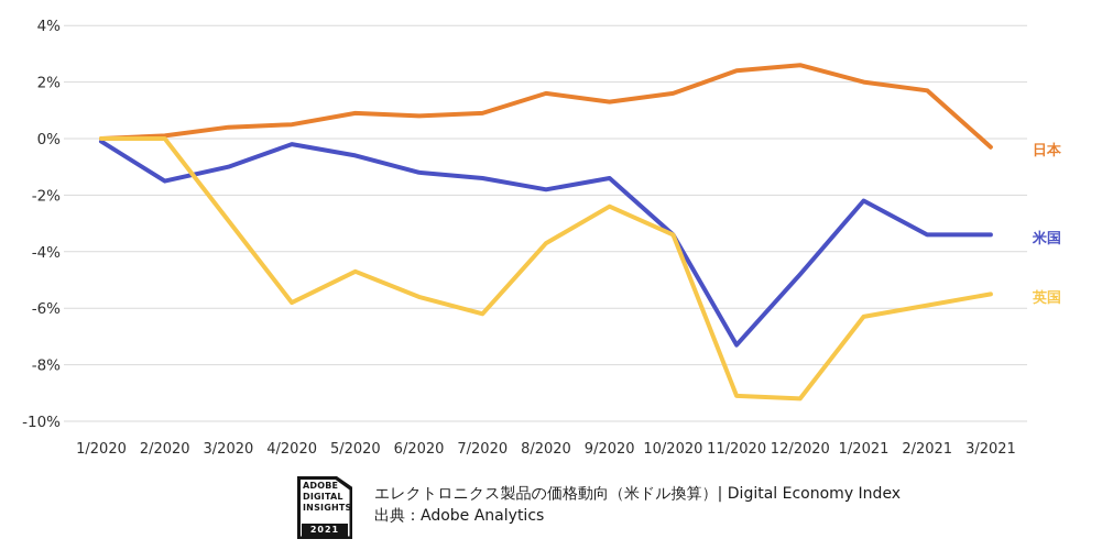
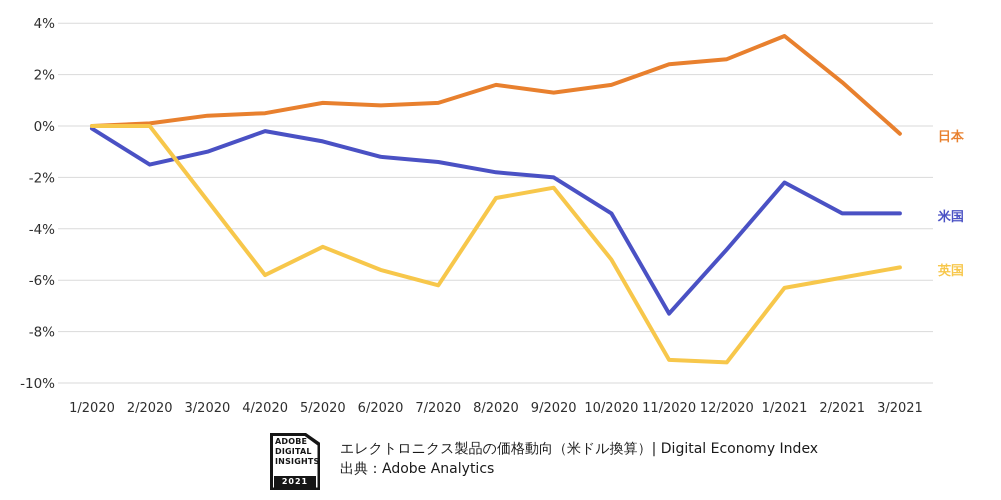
英国/8/2020: -3.7% -> -2.8%
米国/9/2020: -1.4% -> -2.0%
英国/10/2020: -3.4% -> -5.2%
日本/1/2021: 2.0% -> 3.5%
